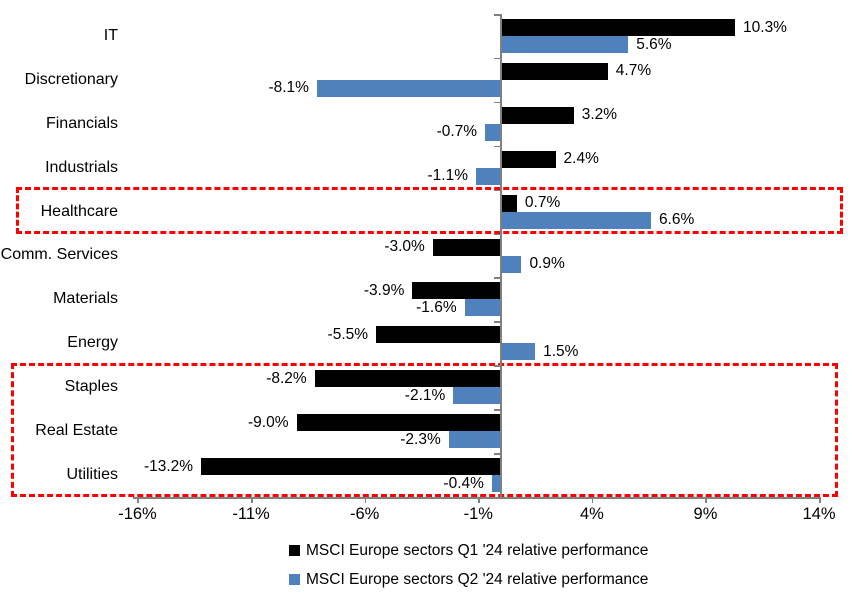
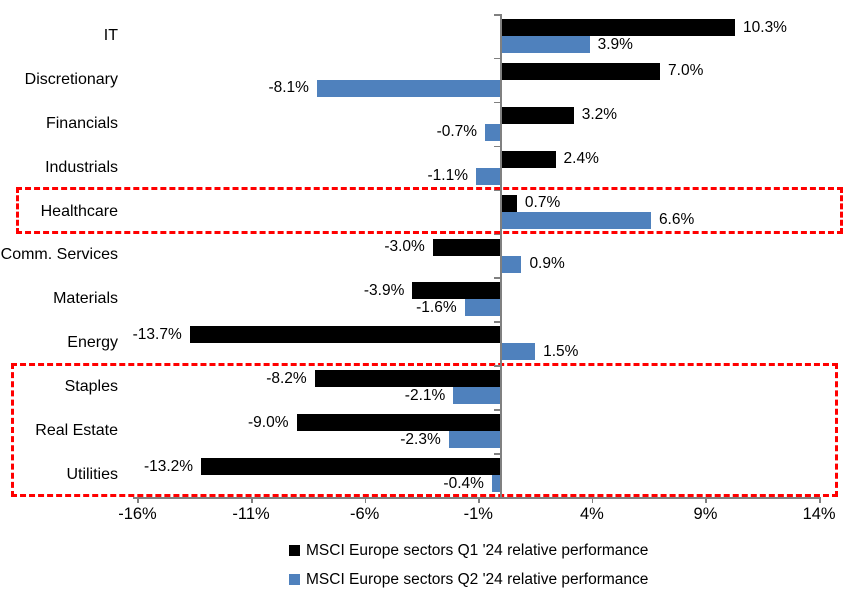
MSCI Europe sectors Q2 '24 relative performance/IT: 5.6% -> 3.9%
MSCI Europe sectors Q1 '24 relative performance/Discretionary: 4.7% -> 7.0%
MSCI Europe sectors Q1 '24 relative performance/Energy: -5.5% -> -13.7%
